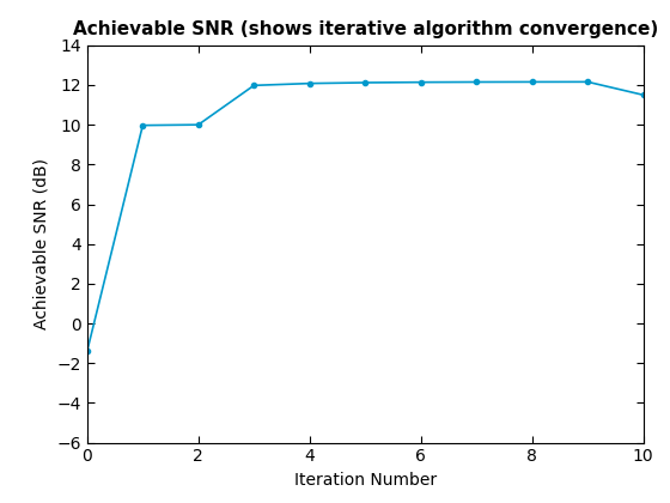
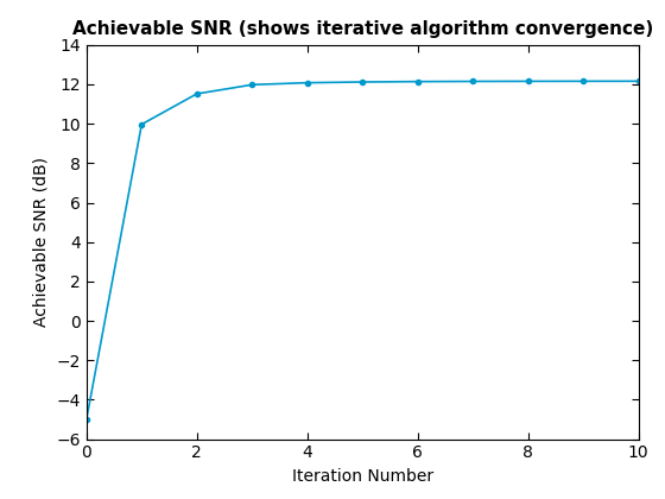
0: -1.4 -> -5.0
2: 10.0 -> 11.5
10: 11.5 -> 12.2
